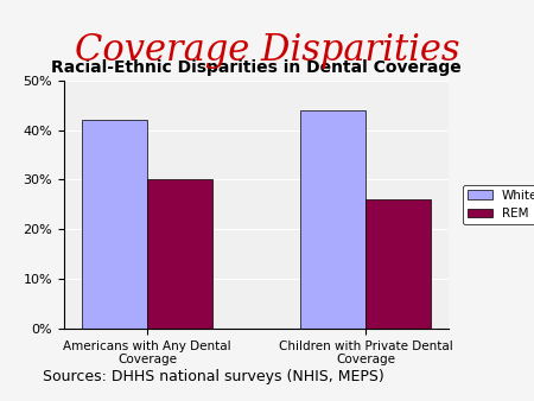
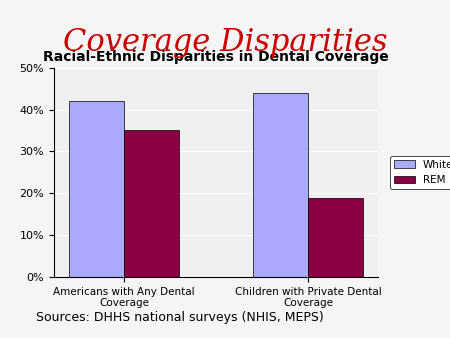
REM/Americans with Any Dental Coverage: 30% -> 35%
REM/Children with Private Dental Coverage: 26% -> 19%
